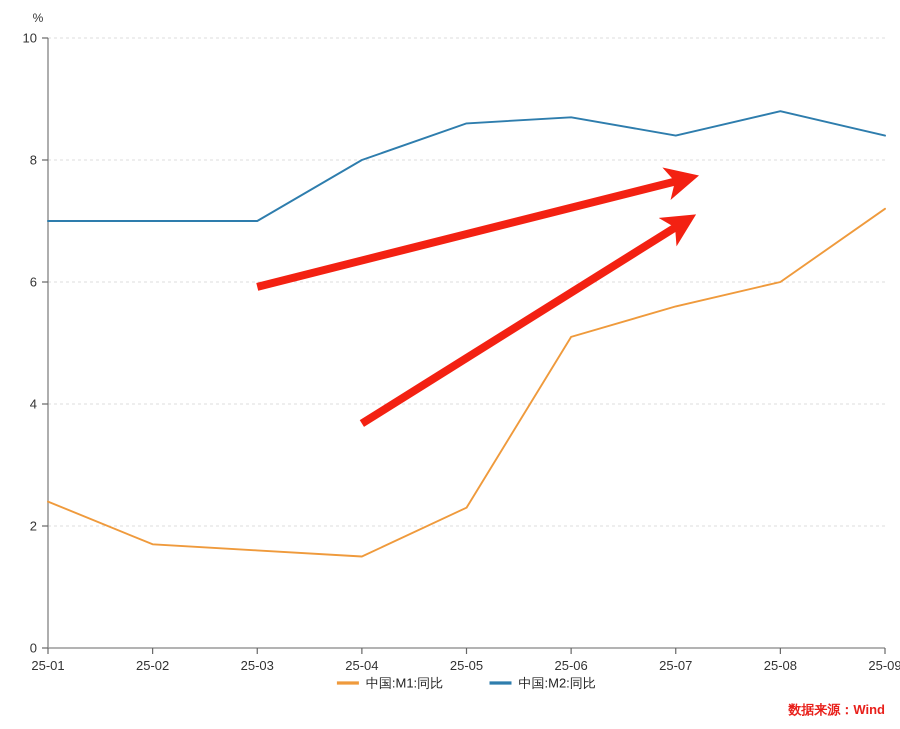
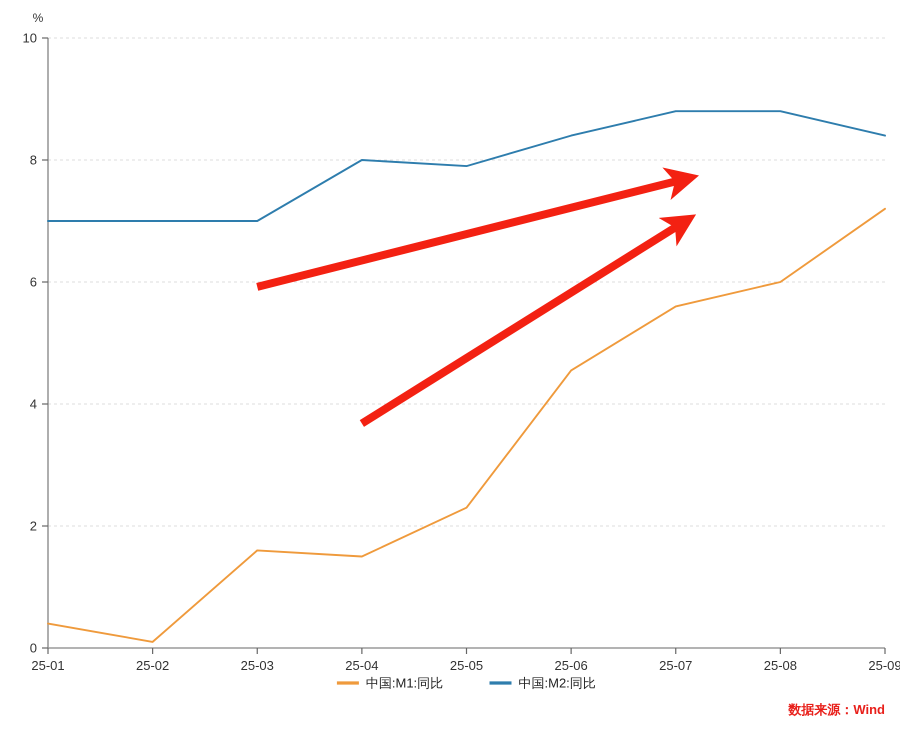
中国:M1:同比/25-01: 2.4 -> 0.4
中国:M1:同比/25-02: 1.7 -> 0.1
中国:M2:同比/25-05: 8.6 -> 7.9
中国:M1:同比/25-06: 5.1 -> 4.5
中国:M2:同比/25-06: 8.7 -> 8.4
中国:M2:同比/25-07: 8.4 -> 8.8
